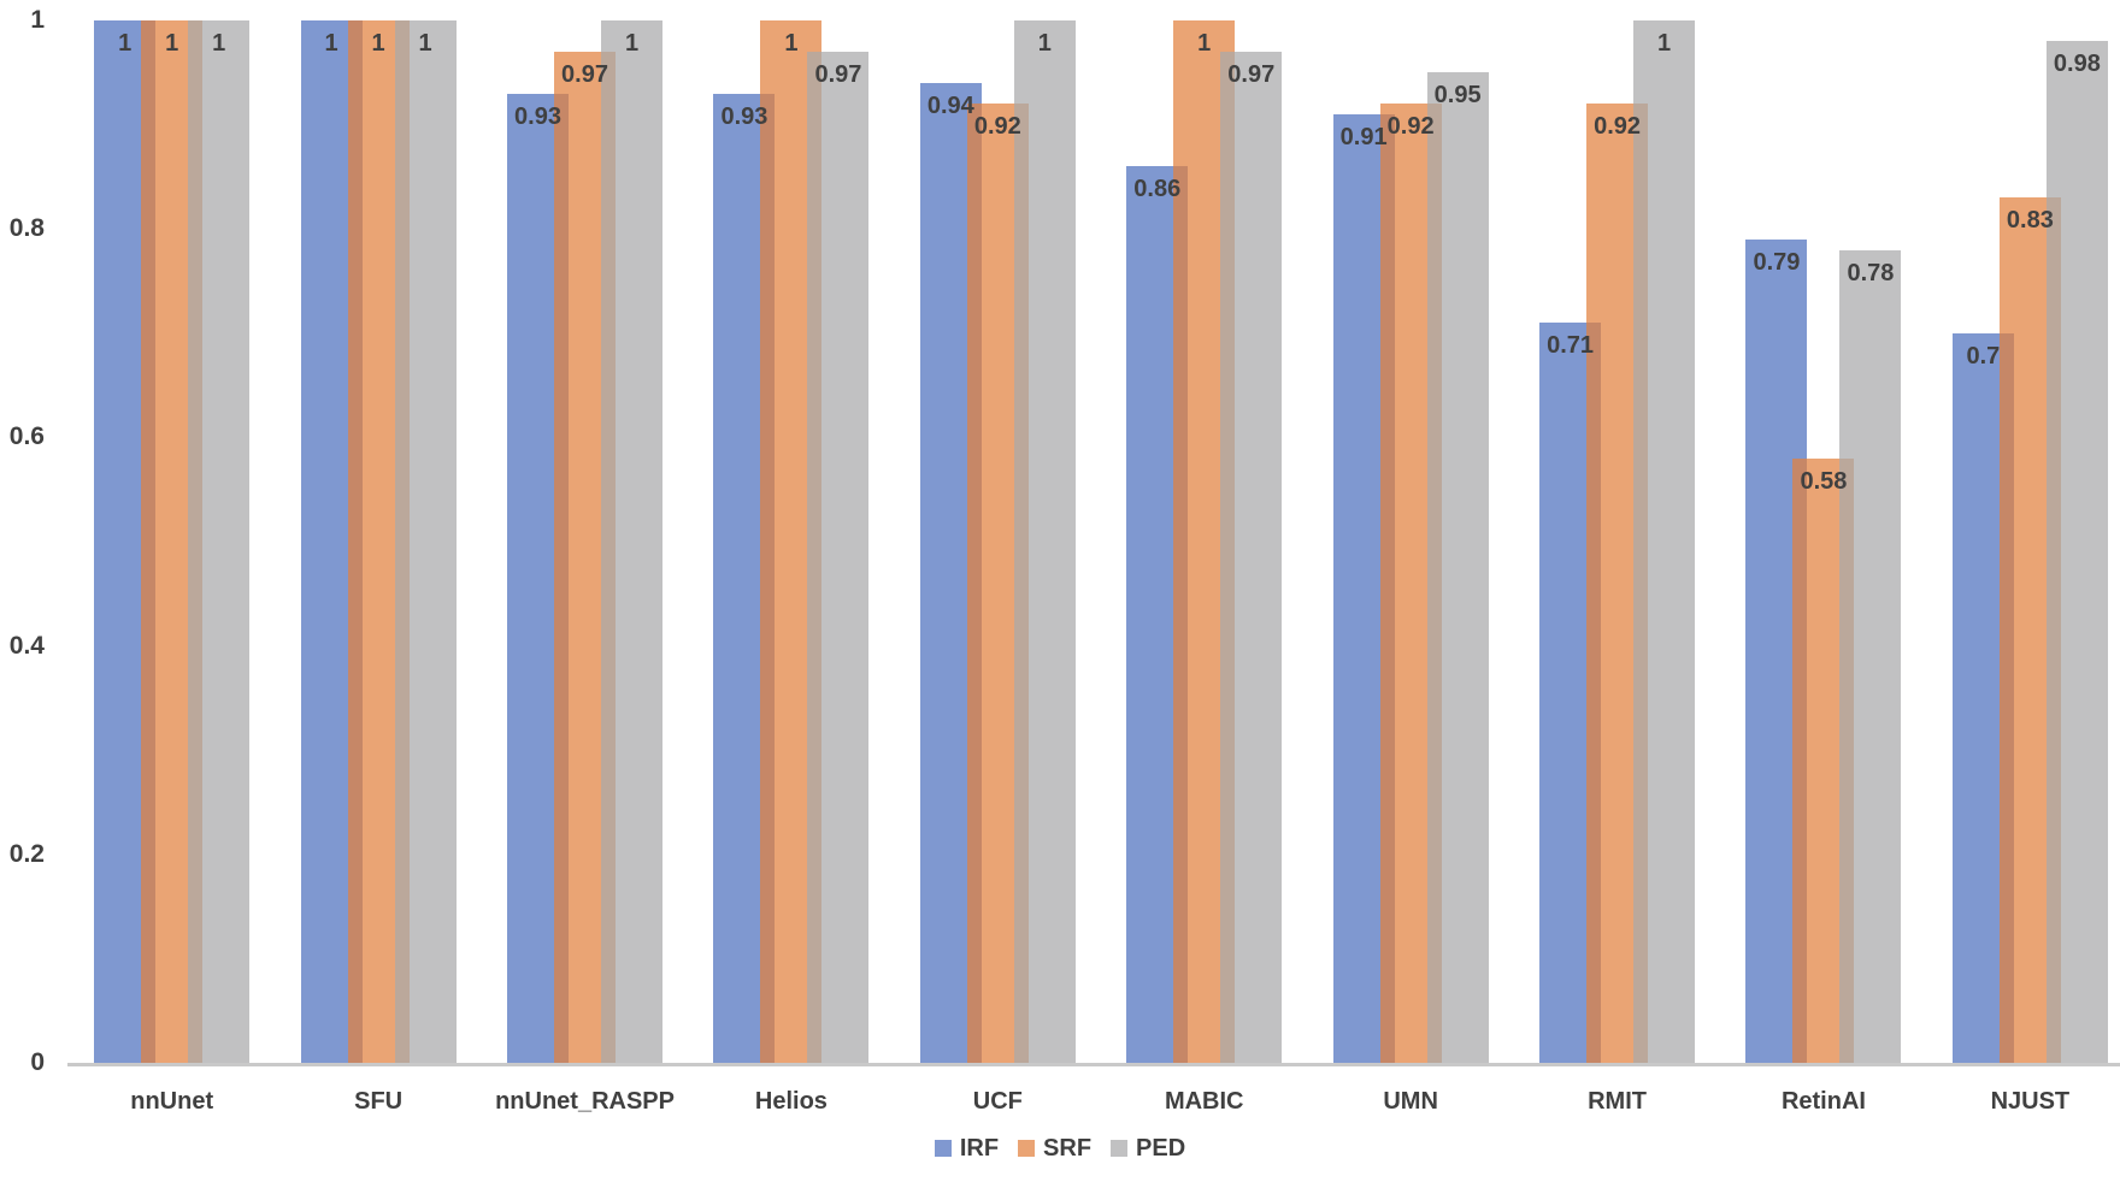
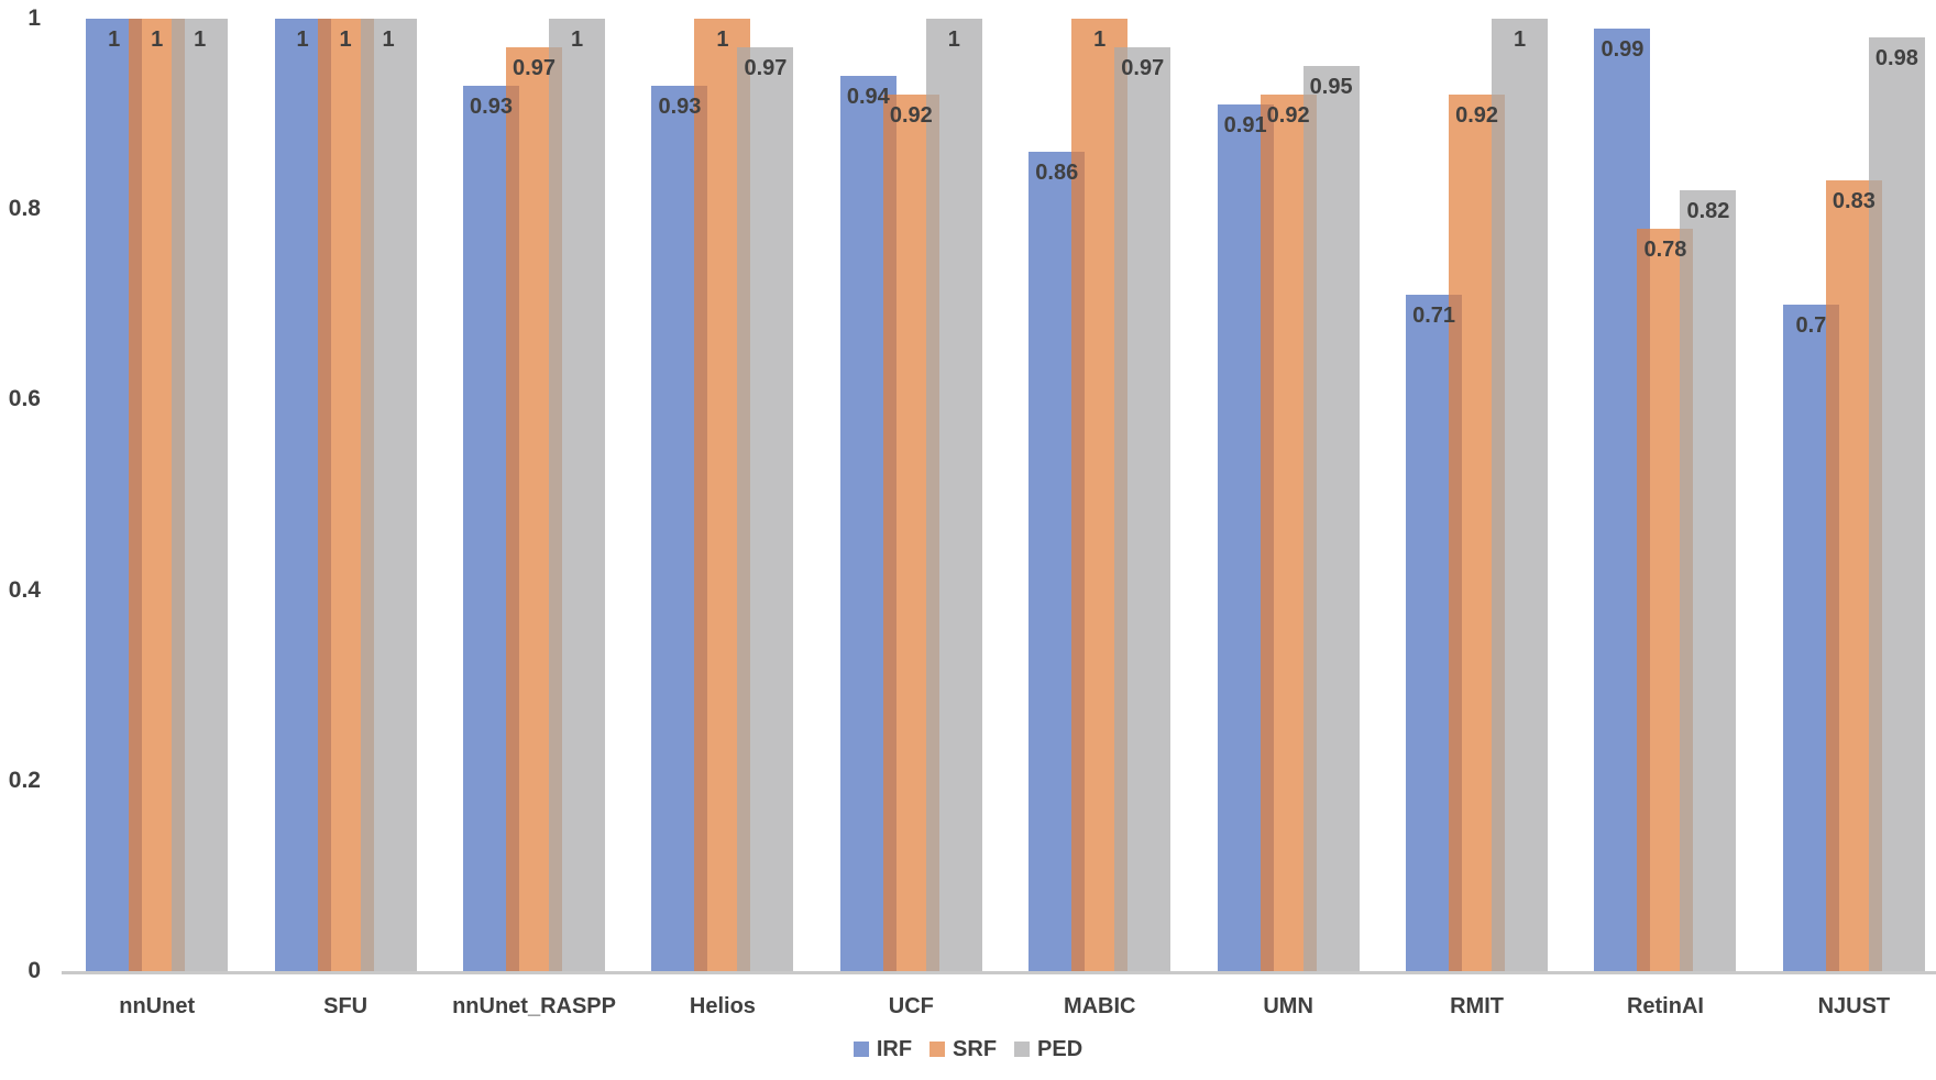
IRF/RetinAI: 0.79 -> 0.99
SRF/RetinAI: 0.58 -> 0.78
PED/RetinAI: 0.78 -> 0.82
